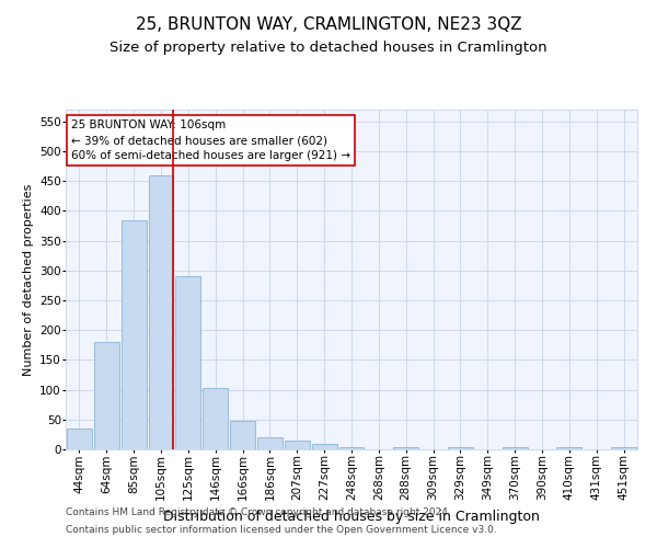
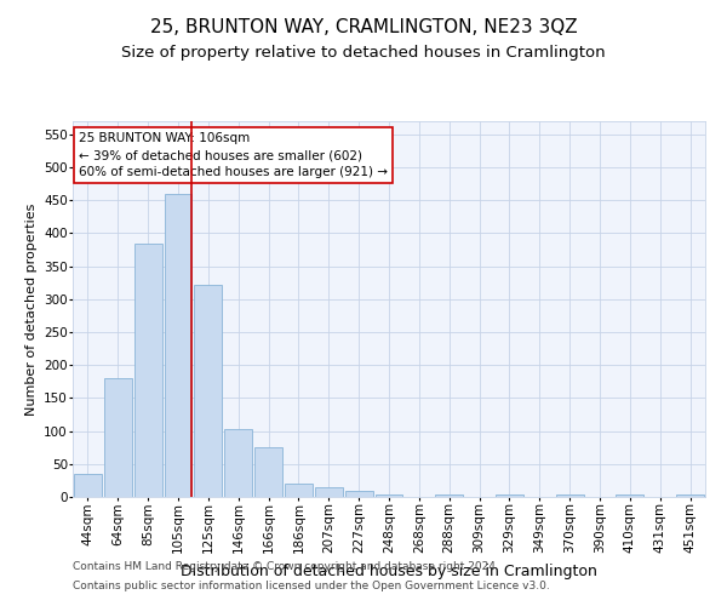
125sqm: 290 -> 322
166sqm: 48 -> 76
